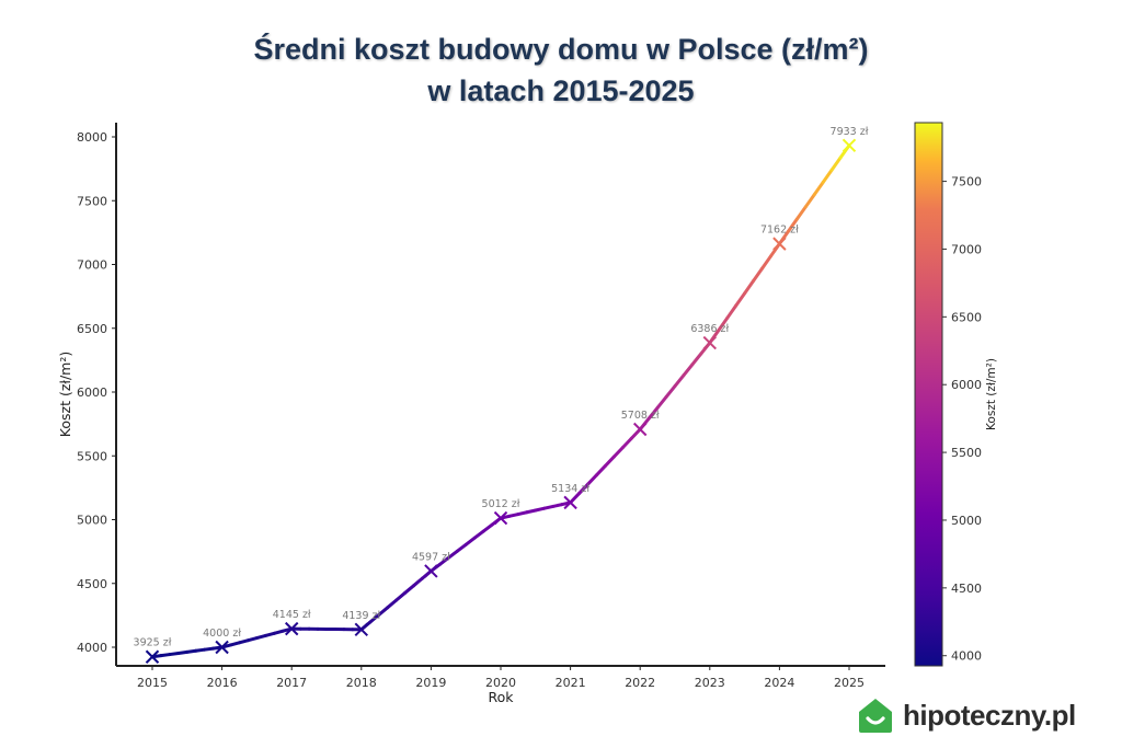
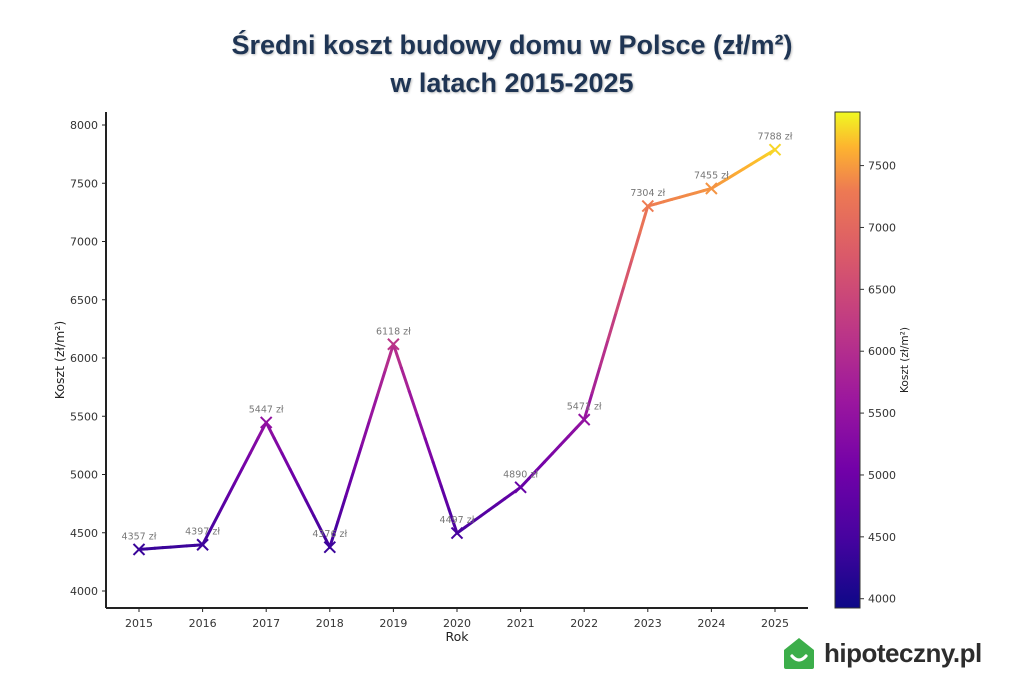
2015: 3925 -> 4357
2016: 4000 -> 4397
2017: 4145 -> 5447
2018: 4139 -> 4376
2019: 4597 -> 6118
2020: 5012 -> 4497
2021: 5134 -> 4890
2022: 5708 -> 5471
2023: 6386 -> 7304
2024: 7162 -> 7455
2025: 7933 -> 7788
